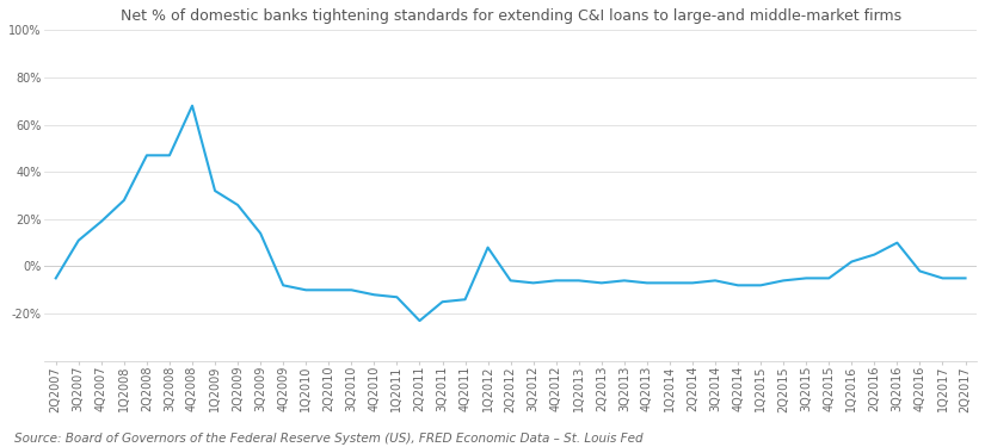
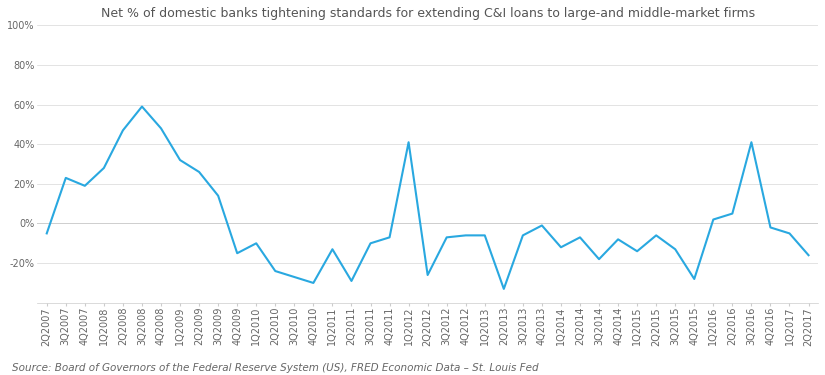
3Q2007: 11% -> 23%
3Q2008: 47% -> 59%
4Q2008: 68% -> 48%
4Q2009: -8% -> -15%
2Q2010: -10% -> -24%
3Q2010: -10% -> -27%
4Q2010: -12% -> -30%
2Q2011: -23% -> -29%
3Q2011: -15% -> -10%
4Q2011: -14% -> -7%
1Q2012: 8% -> 41%
2Q2012: -6% -> -26%
2Q2013: -7% -> -33%
4Q2013: -7% -> -1%
1Q2014: -7% -> -12%
3Q2014: -6% -> -18%
1Q2015: -8% -> -14%
3Q2015: -5% -> -13%
4Q2015: -5% -> -28%
3Q2016: 10% -> 41%
2Q2017: -5% -> -16%
